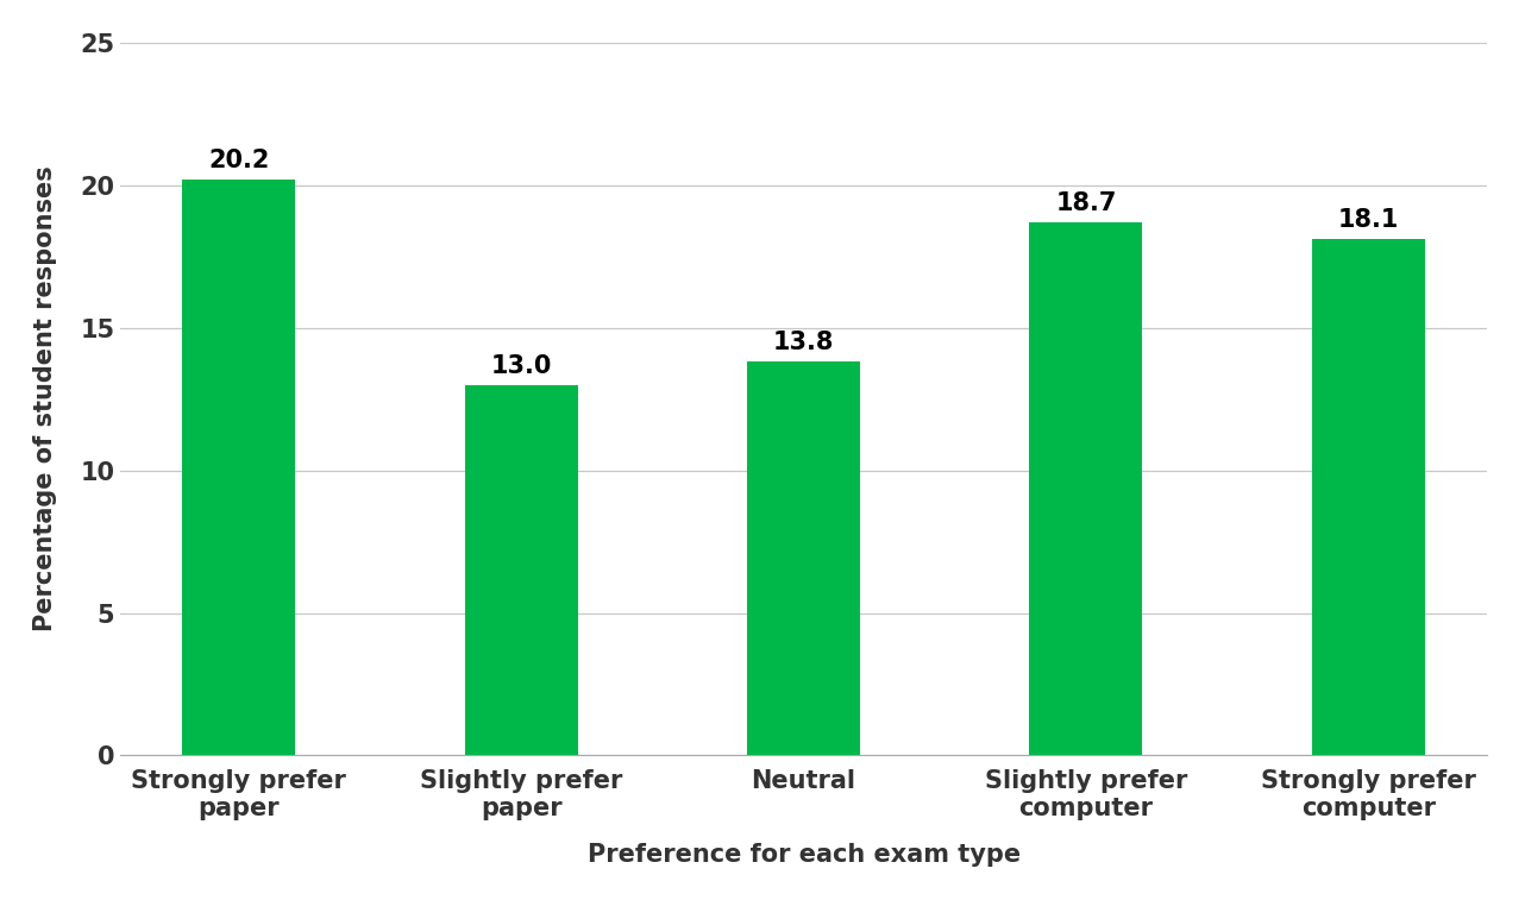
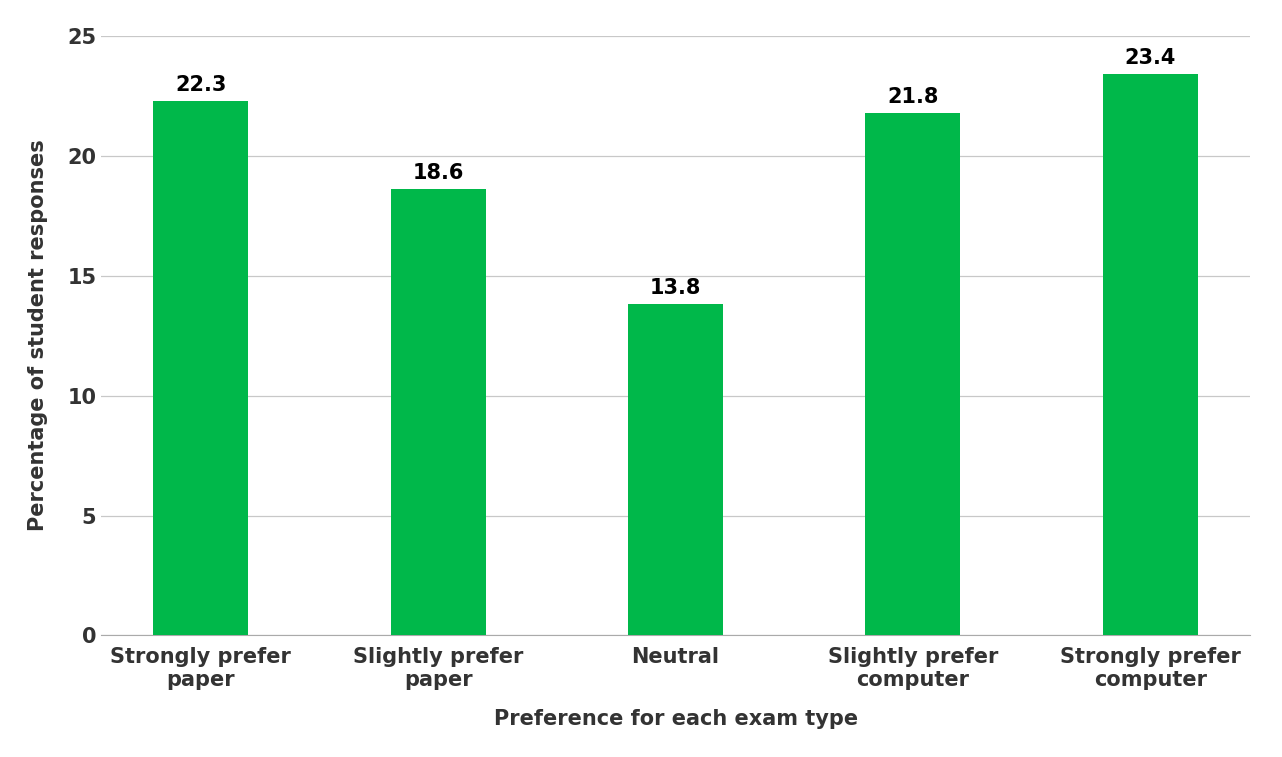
Strongly prefer paper: 20.2 -> 22.3
Slightly prefer paper: 13.0 -> 18.6
Slightly prefer computer: 18.7 -> 21.8
Strongly prefer computer: 18.1 -> 23.4
